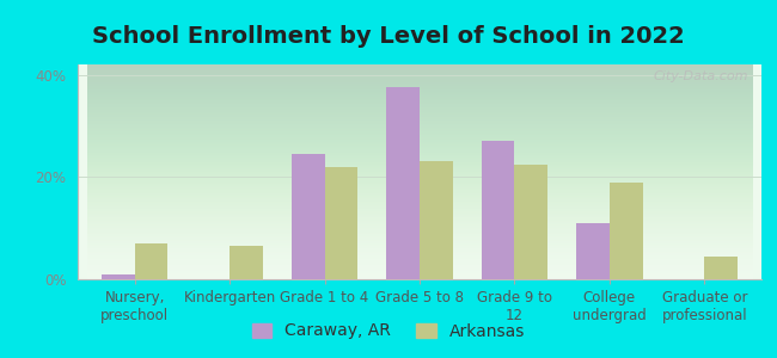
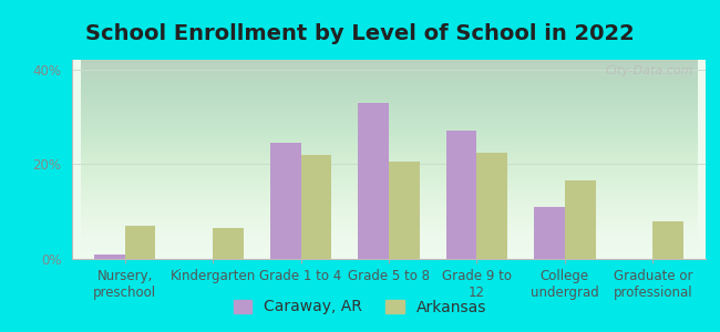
Caraway, AR/Grade 5 to 8: 37.5% -> 33.0%
Arkansas/Grade 5 to 8: 23.0% -> 20.5%
Arkansas/College undergrad: 19.0% -> 16.5%
Arkansas/Graduate or professional: 4.5% -> 8.0%
